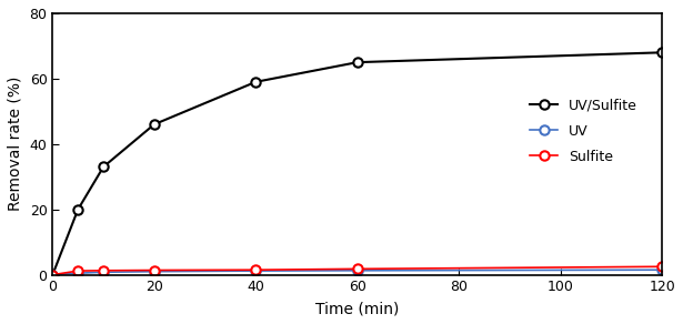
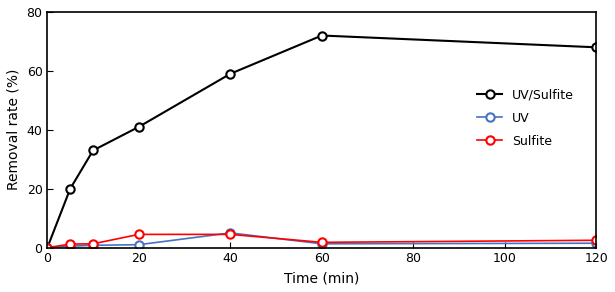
UV/Sulfite/20: 46 -> 41
Sulfite/20: 1.4 -> 4.5
UV/40: 1.2 -> 5.0
Sulfite/40: 1.5 -> 4.5
UV/Sulfite/60: 65 -> 72
